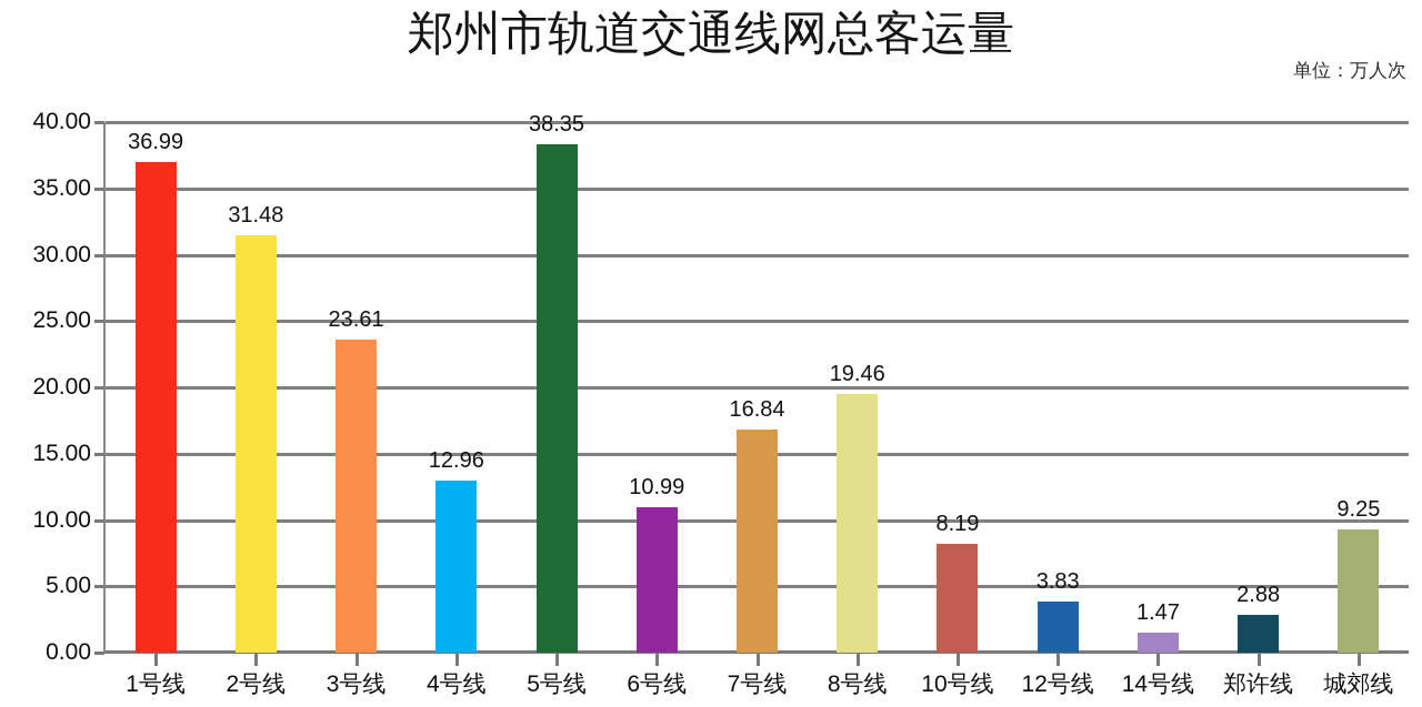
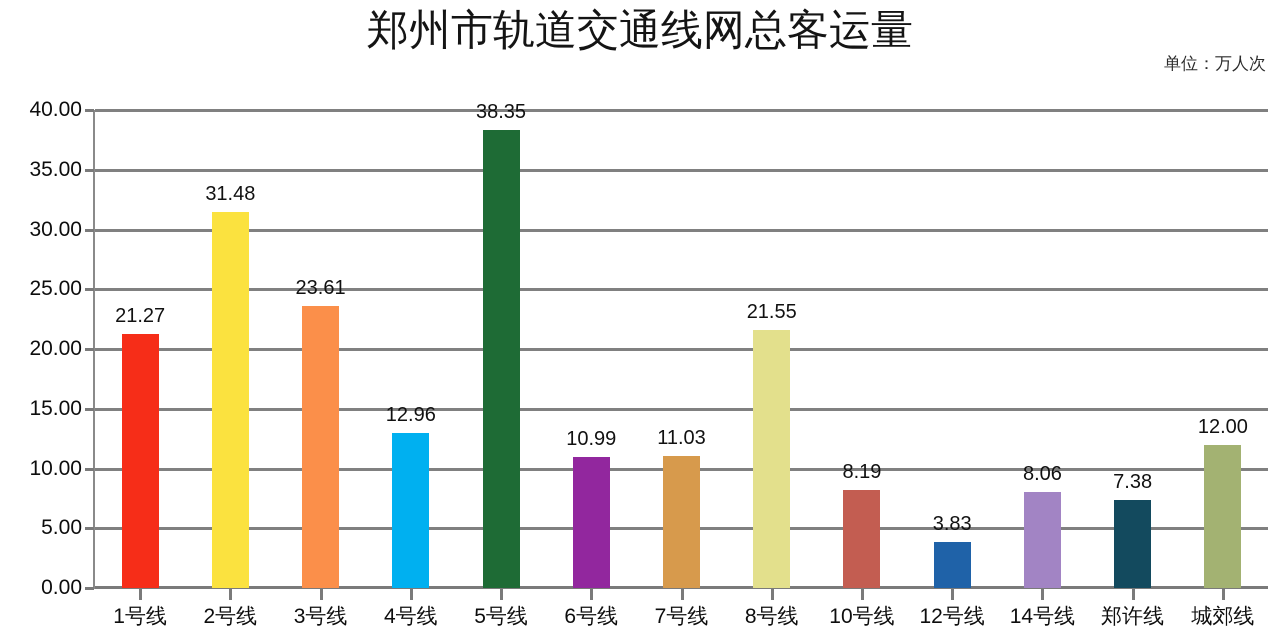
1号线: 36.99 -> 21.27
7号线: 16.84 -> 11.03
8号线: 19.46 -> 21.55
14号线: 1.47 -> 8.06
郑许线: 2.88 -> 7.38
城郊线: 9.25 -> 12.00
